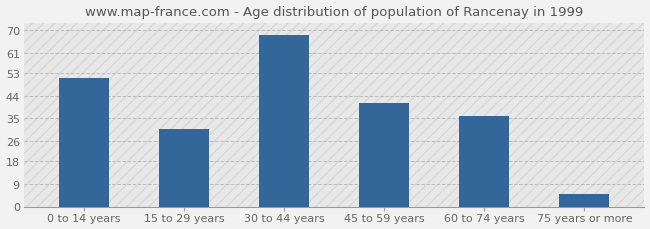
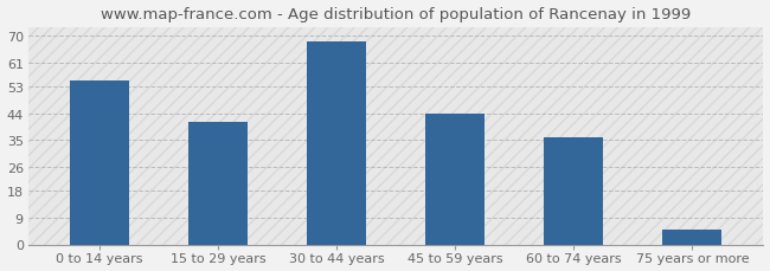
0 to 14 years: 51 -> 55
15 to 29 years: 31 -> 41
45 to 59 years: 41 -> 44
